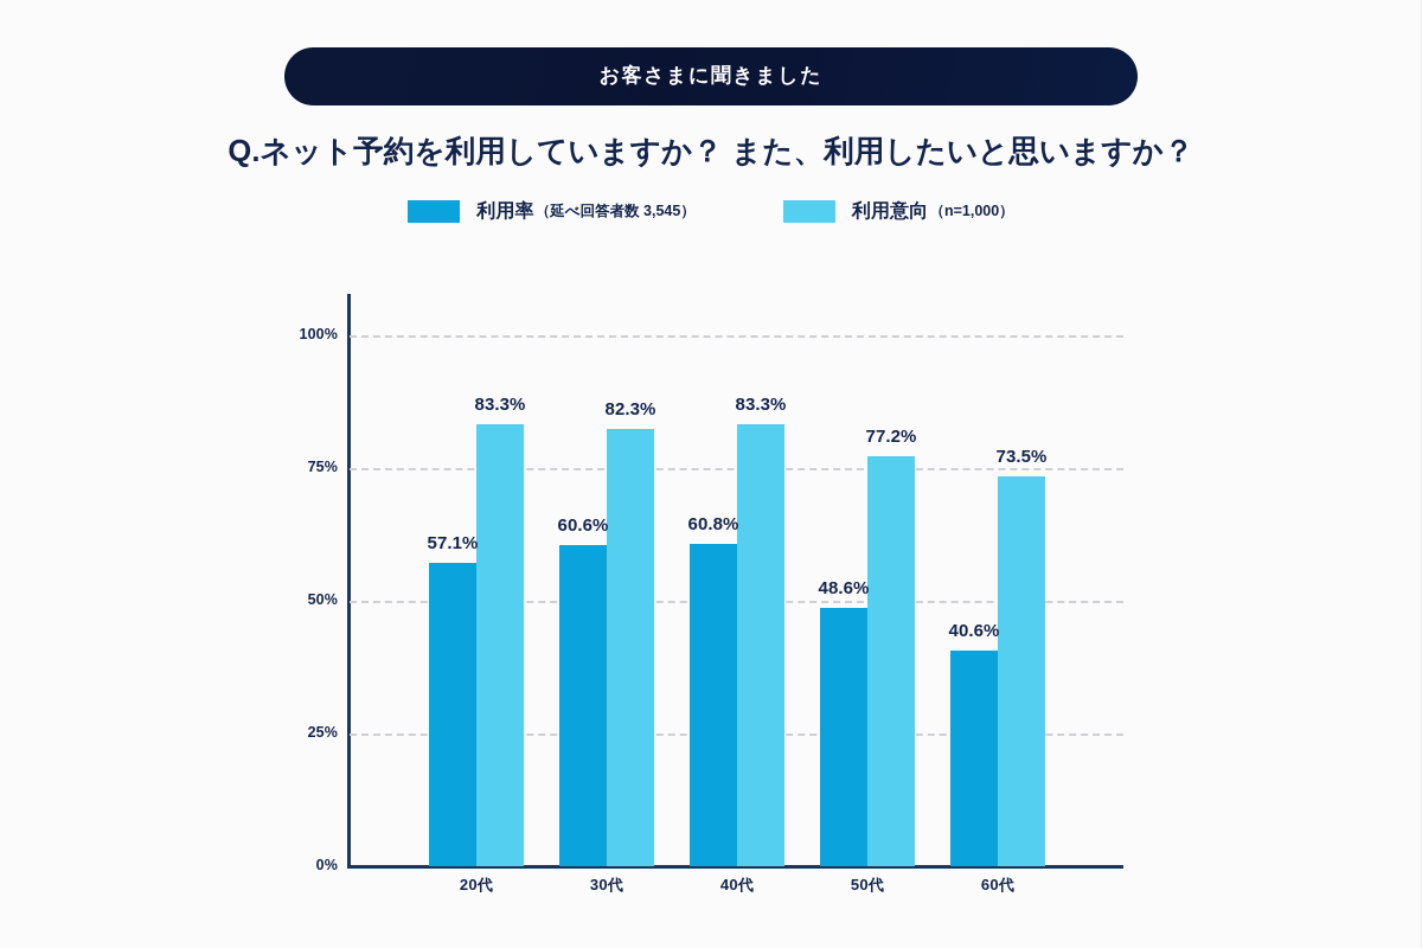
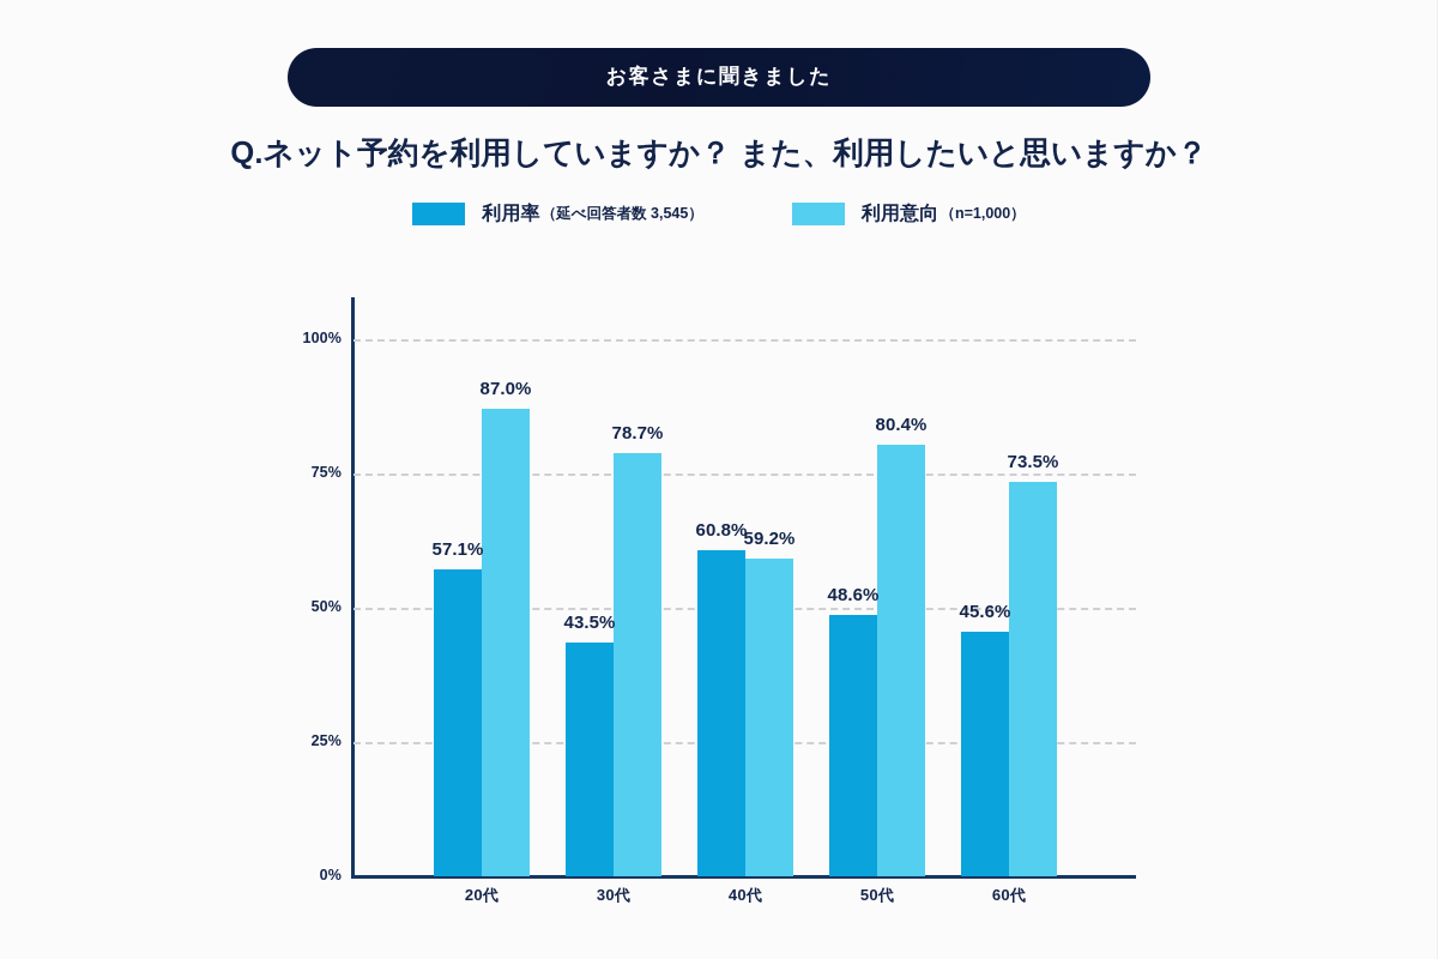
利用意向/20代: 83.3% -> 87.0%
利用率/30代: 60.6% -> 43.5%
利用意向/30代: 82.3% -> 78.7%
利用意向/40代: 83.3% -> 59.2%
利用意向/50代: 77.2% -> 80.4%
利用率/60代: 40.6% -> 45.6%
